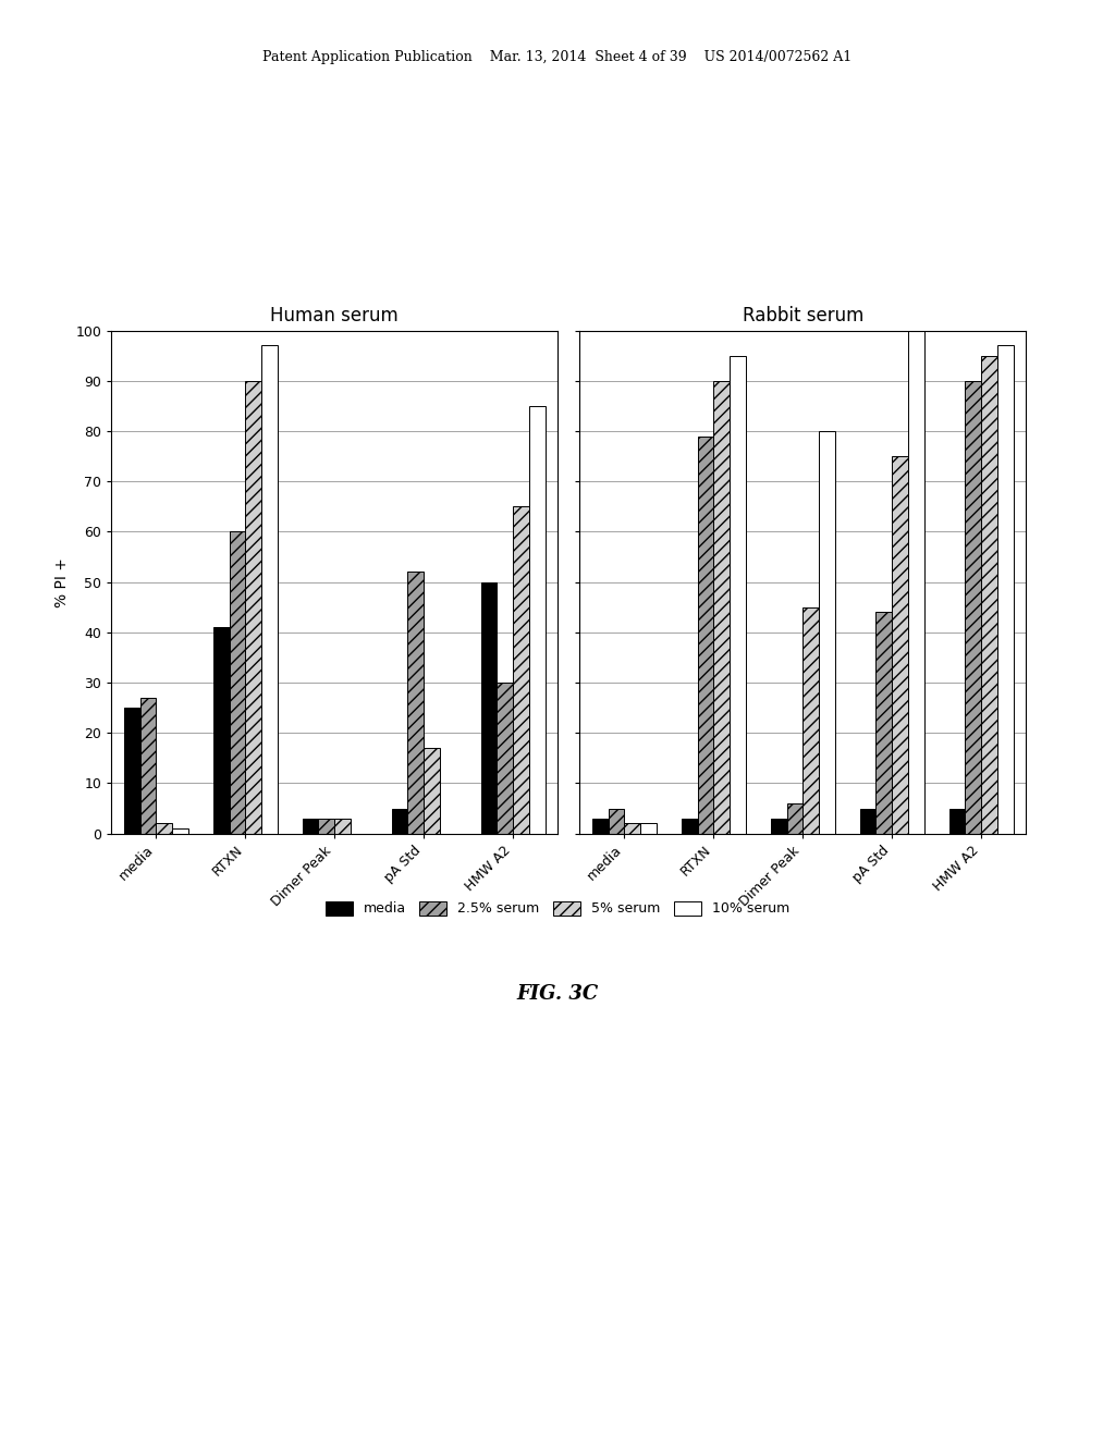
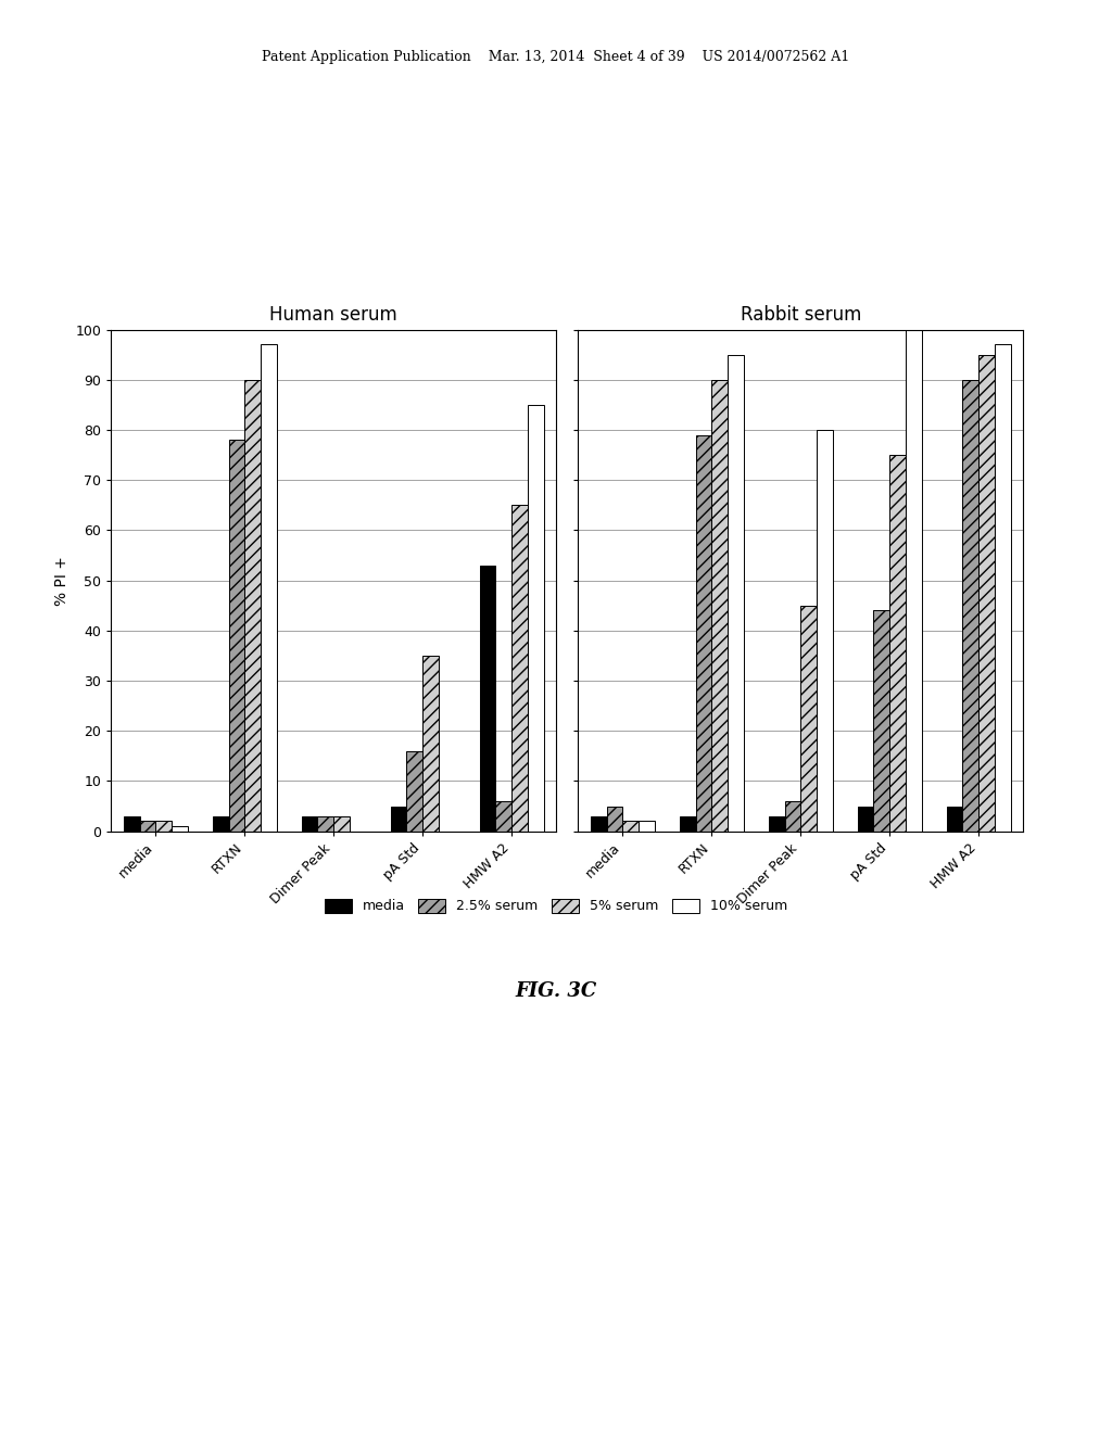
Human serum/media/media: 25 -> 3
Human serum/2.5% serum/media: 27 -> 2
Human serum/media/RTXN: 41 -> 3
Human serum/2.5% serum/RTXN: 60 -> 78
Human serum/2.5% serum/pA Std: 52 -> 16
Human serum/5% serum/pA Std: 17 -> 35
Human serum/media/HMW A2: 50 -> 53
Human serum/2.5% serum/HMW A2: 30 -> 6
